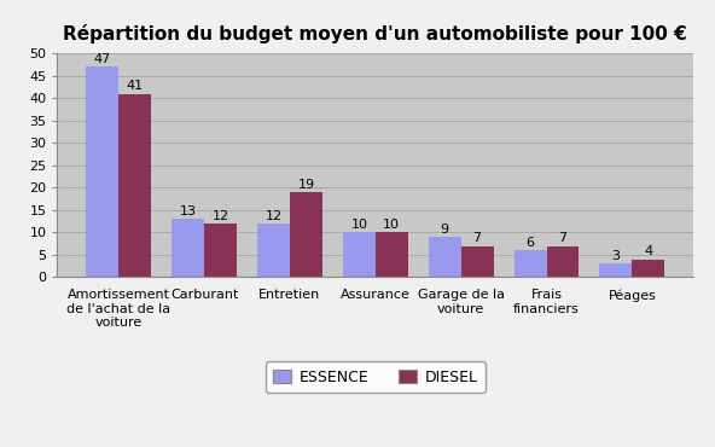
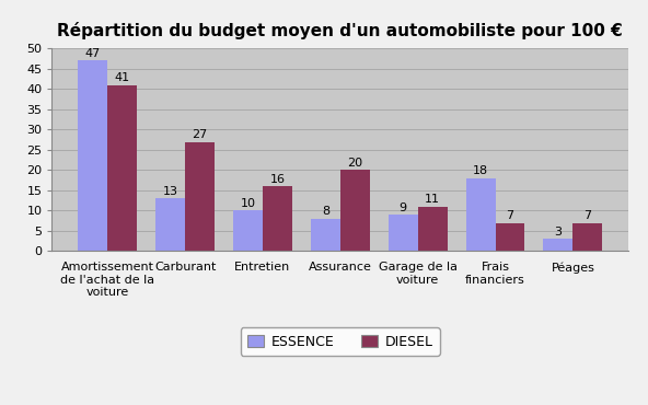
DIESEL/Carburant: 12 -> 27
ESSENCE/Entretien: 12 -> 10
DIESEL/Entretien: 19 -> 16
ESSENCE/Assurance: 10 -> 8
DIESEL/Assurance: 10 -> 20
DIESEL/Garage de la voiture: 7 -> 11
ESSENCE/Frais financiers: 6 -> 18
DIESEL/Péages: 4 -> 7
